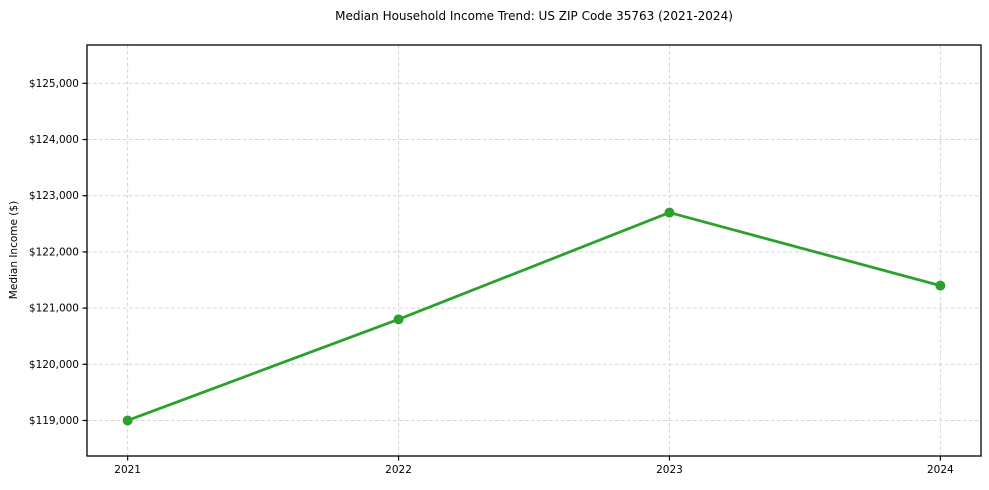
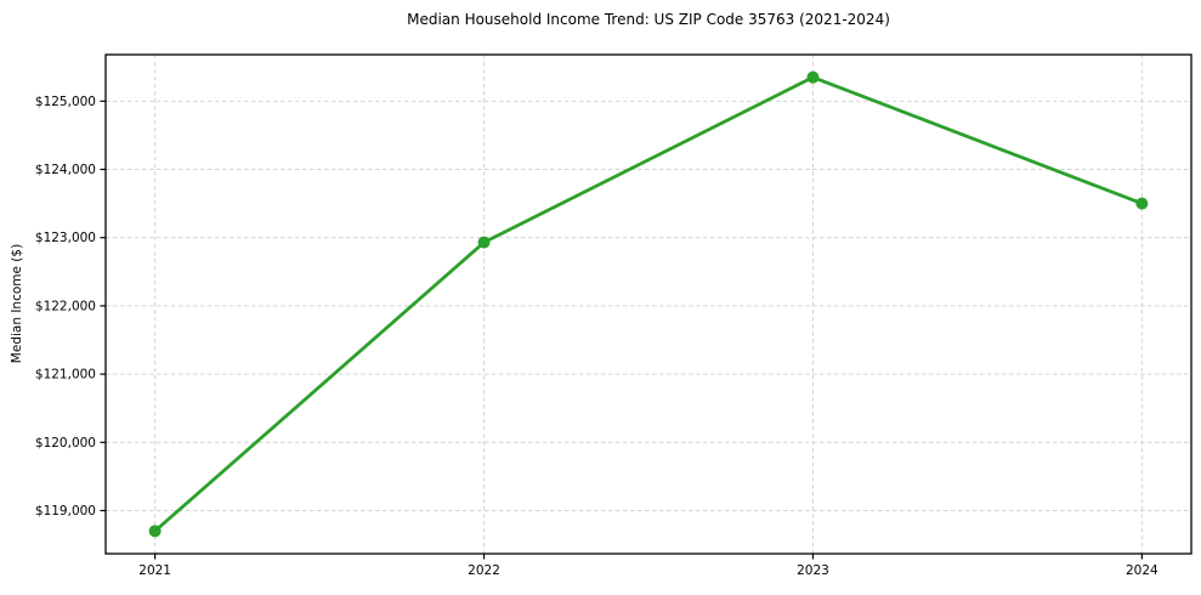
2021: $119000 -> $118700
2022: $120800 -> $122900
2023: $122700 -> $125400
2024: $121400 -> $123500
